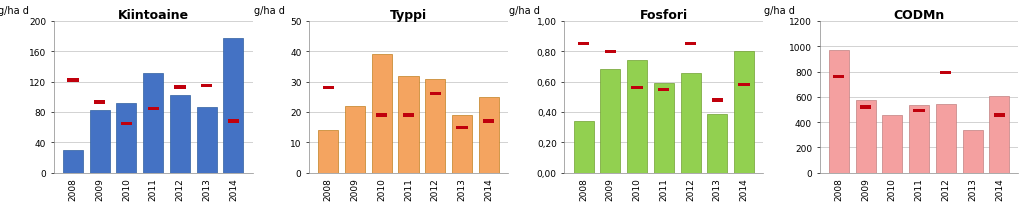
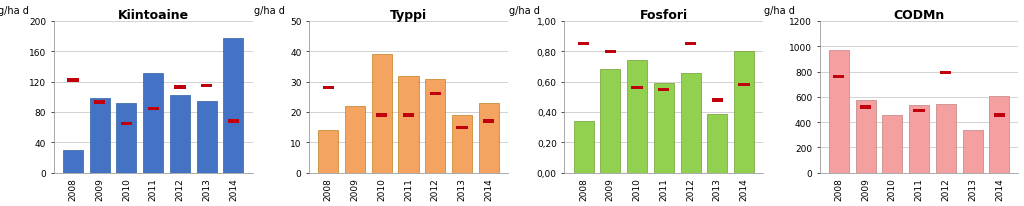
Kiintoaine/2009: 82 -> 98
Kiintoaine/2013: 87 -> 94
Typpi/2014: 25 -> 23
